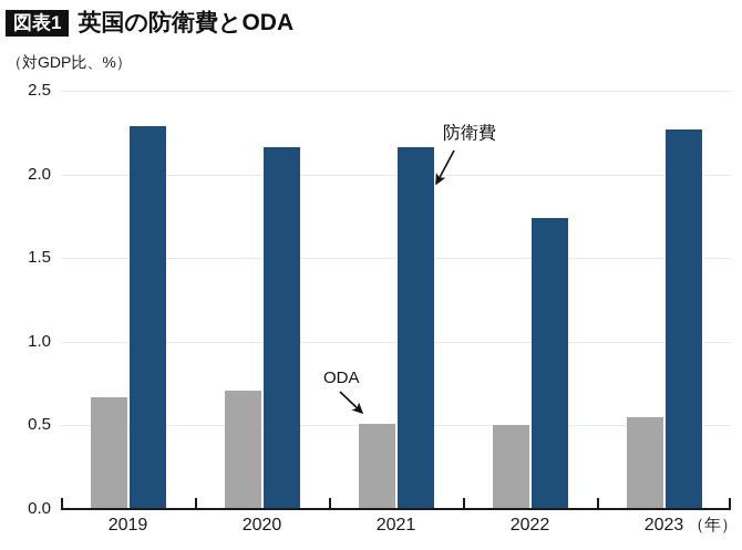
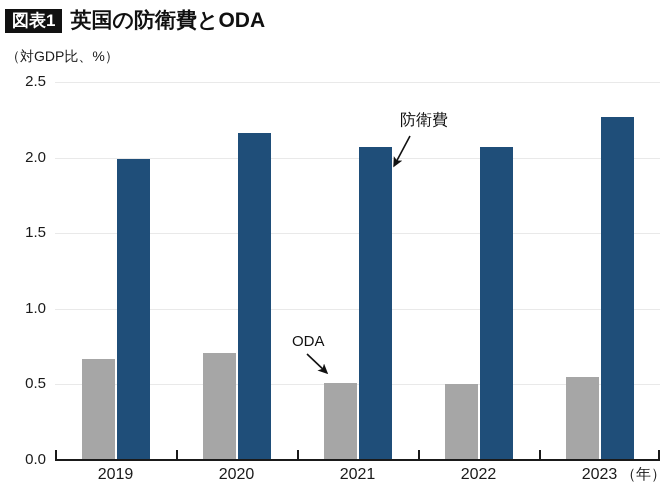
防衛費/2019: 2.29 -> 1.99
防衛費/2021: 2.16 -> 2.07
防衛費/2022: 1.74 -> 2.07
